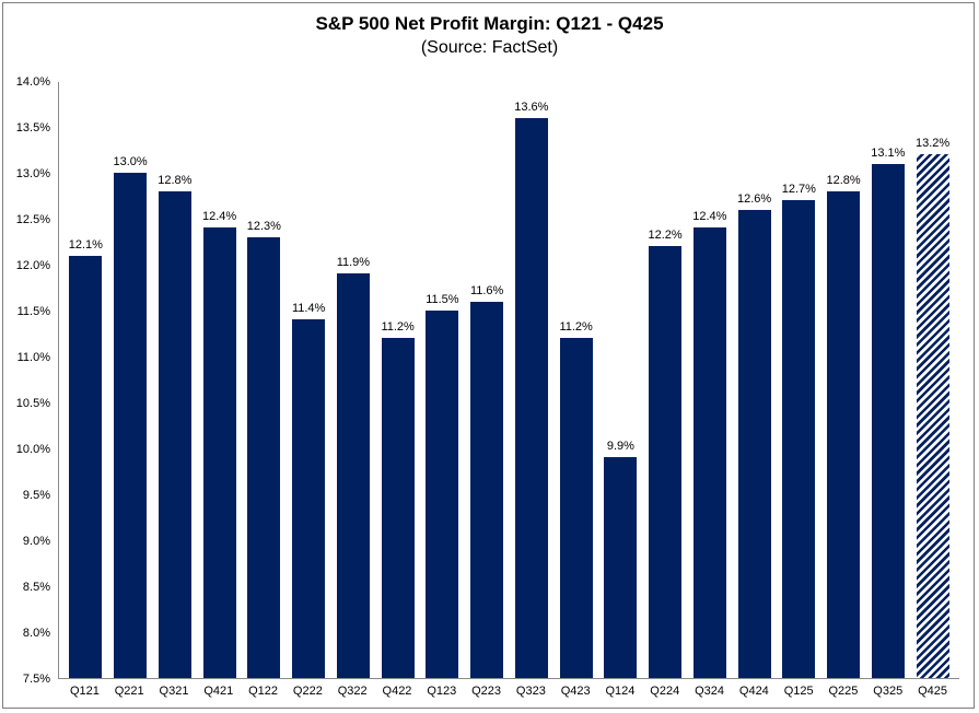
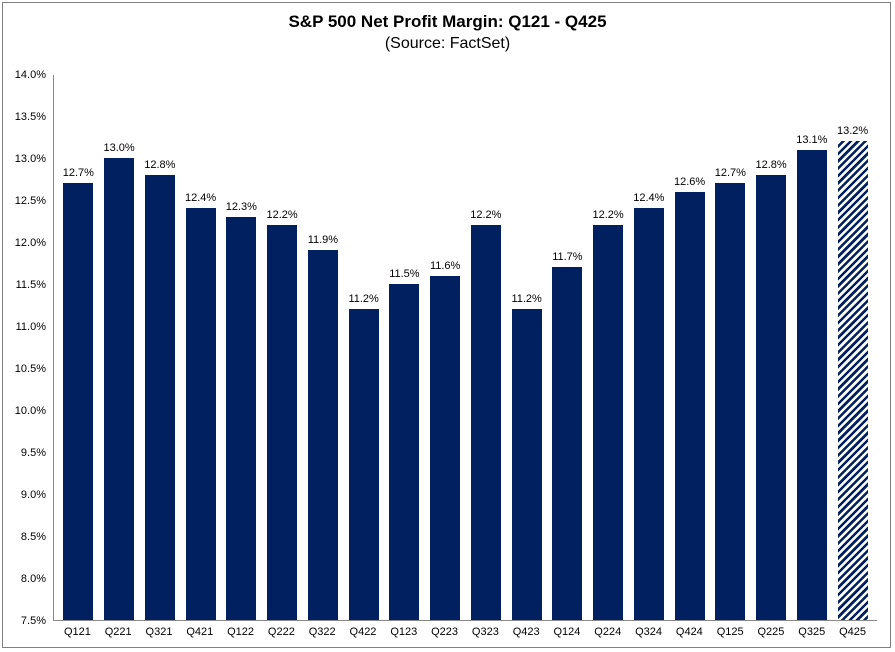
Q121: 12.1% -> 12.7%
Q222: 11.4% -> 12.2%
Q323: 13.6% -> 12.2%
Q124: 9.9% -> 11.7%
